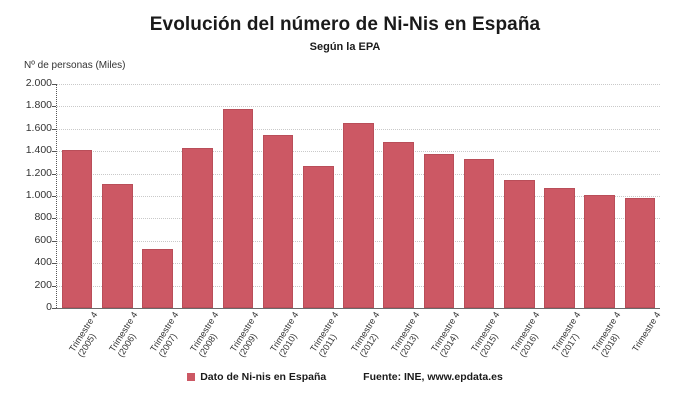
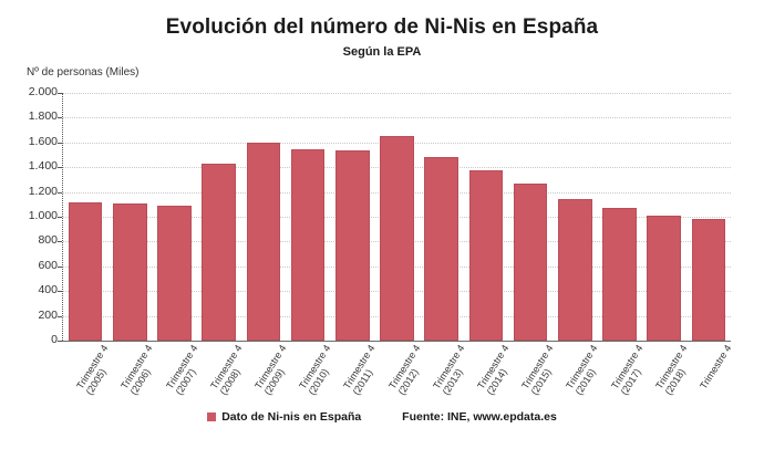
Trimestre 4 (2005): 1410 -> 1120
Trimestre 4 (2007): 530 -> 1090
Trimestre 4 (2009): 1780 -> 1600
Trimestre 4 (2011): 1270 -> 1540
Trimestre 4 (2015): 1330 -> 1270
